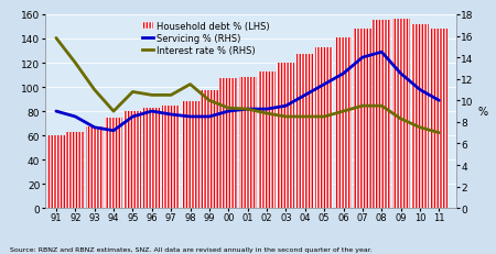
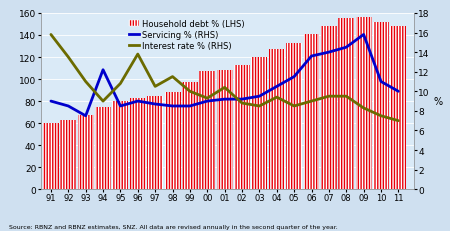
Servicing % (RHS)/94: 7.2 -> 12.2
Interest rate % (RHS)/96: 10.5 -> 13.8
Interest rate % (RHS)/01: 9.2 -> 10.4
Interest rate % (RHS)/04: 8.5 -> 9.4
Servicing % (RHS)/06: 12.5 -> 13.6
Servicing % (RHS)/09: 12.5 -> 15.8
